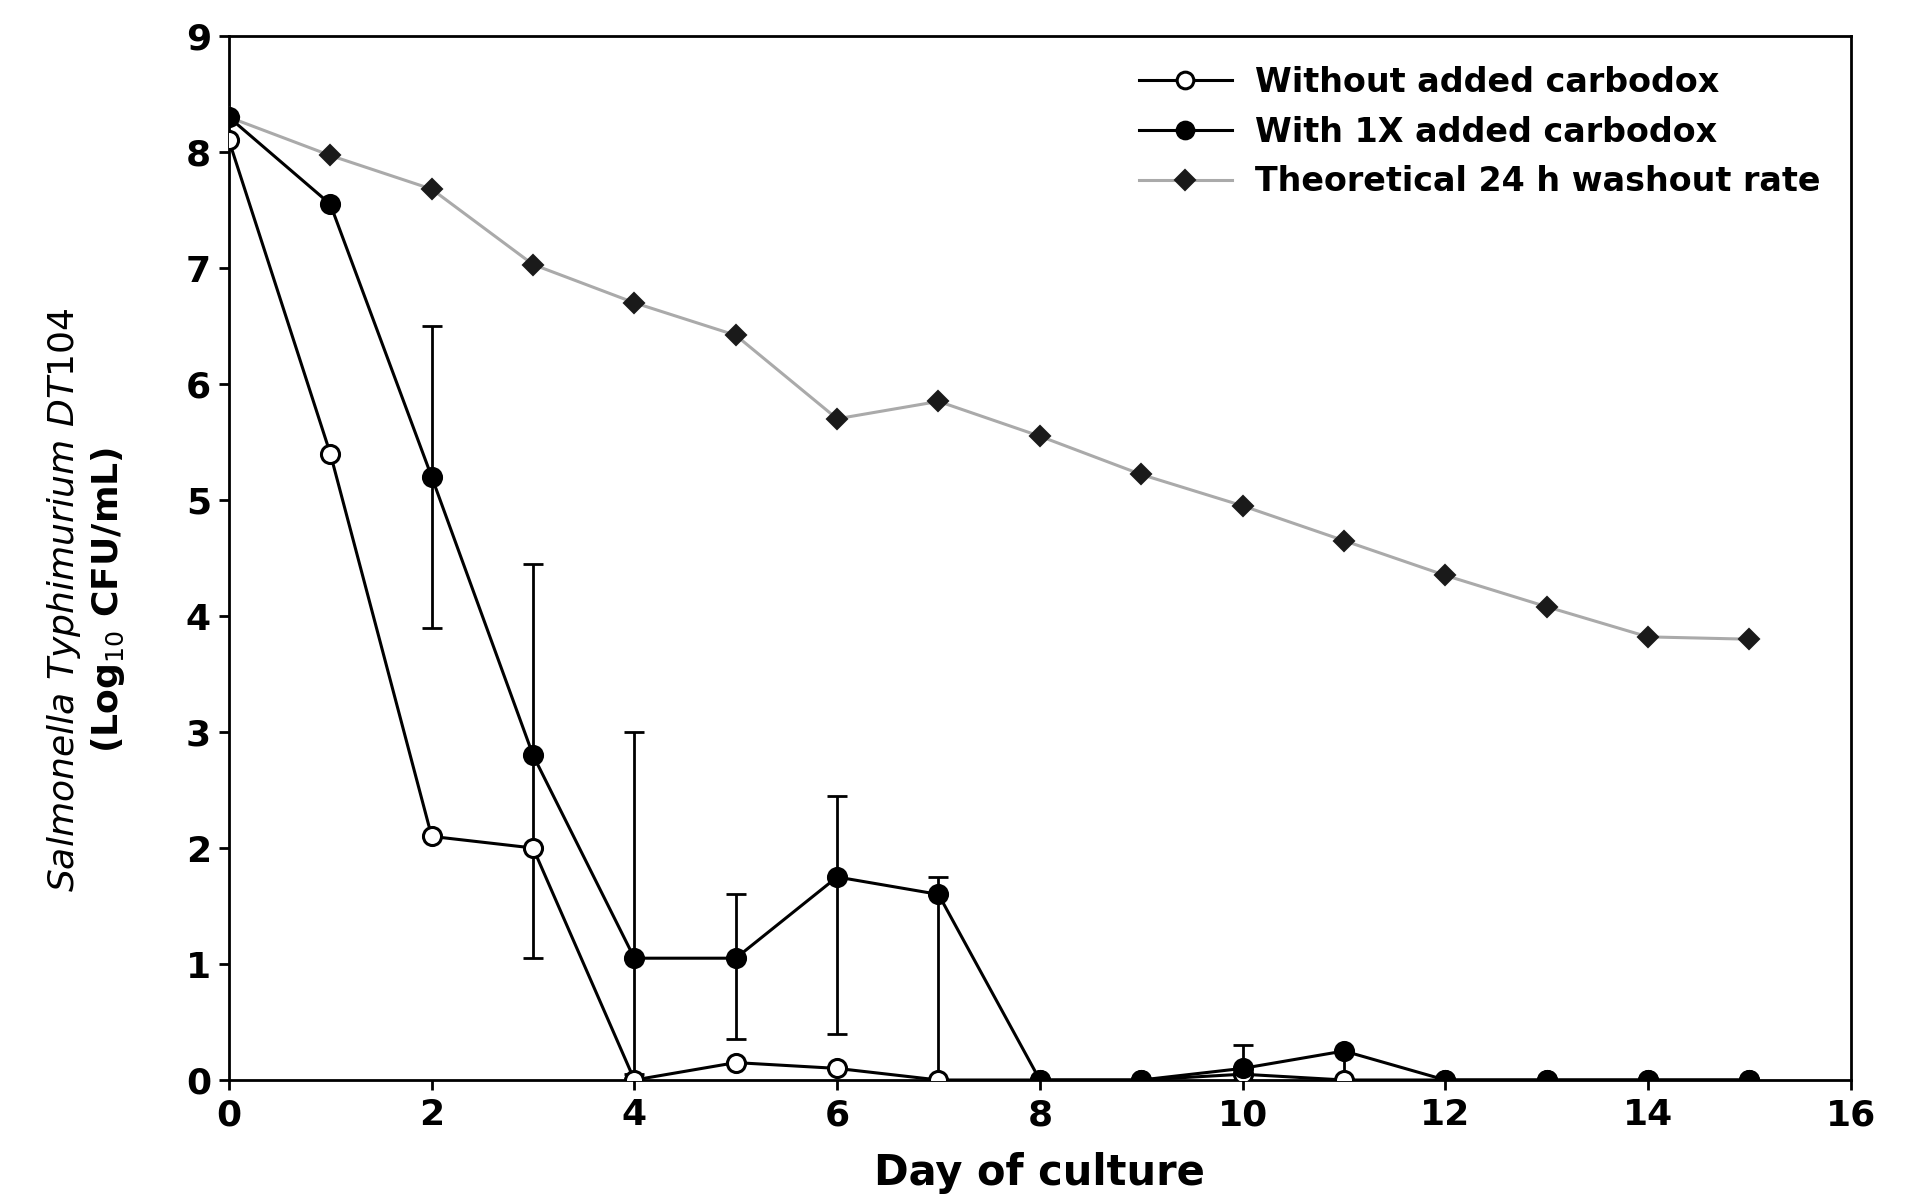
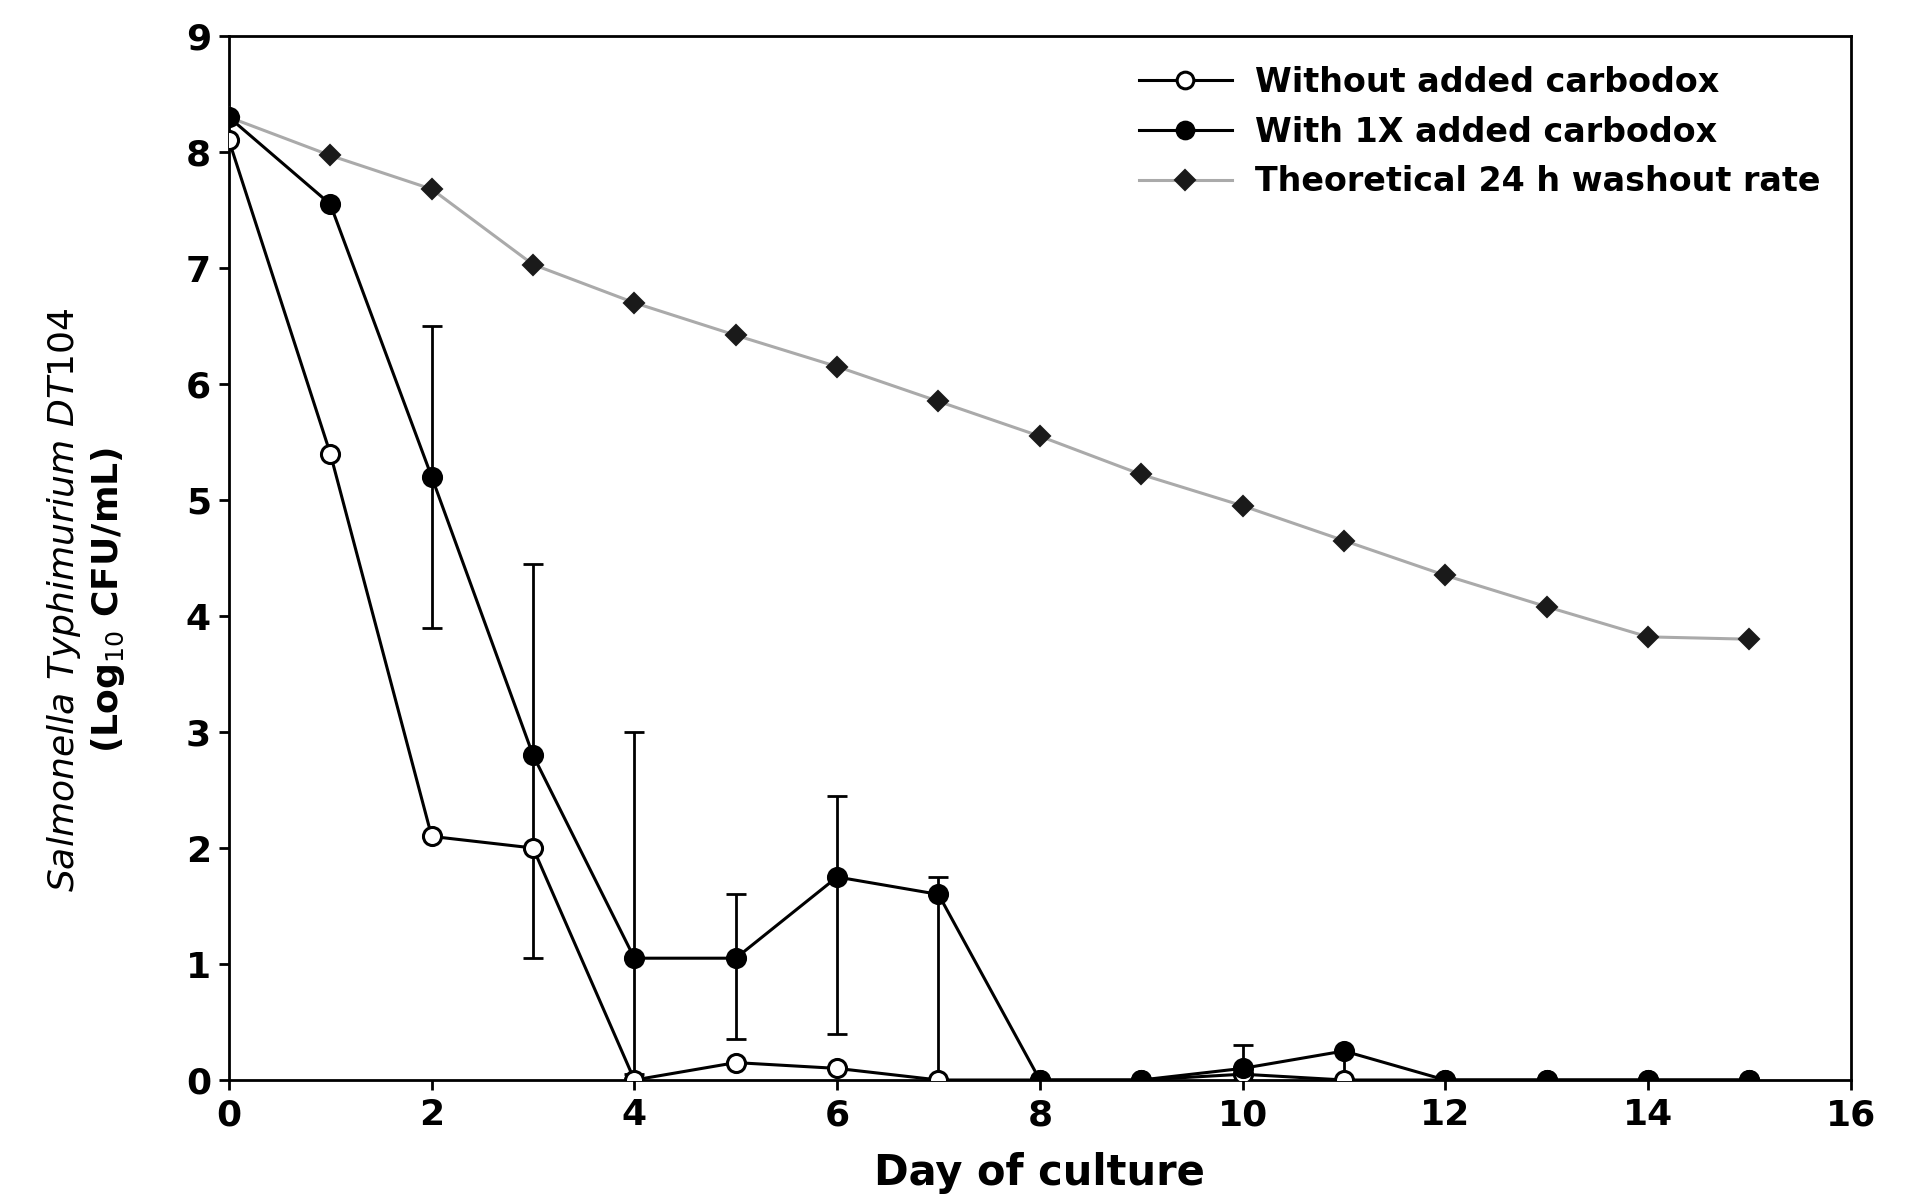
Theoretical 24 h washout rate/6: 5.70 -> 6.15
